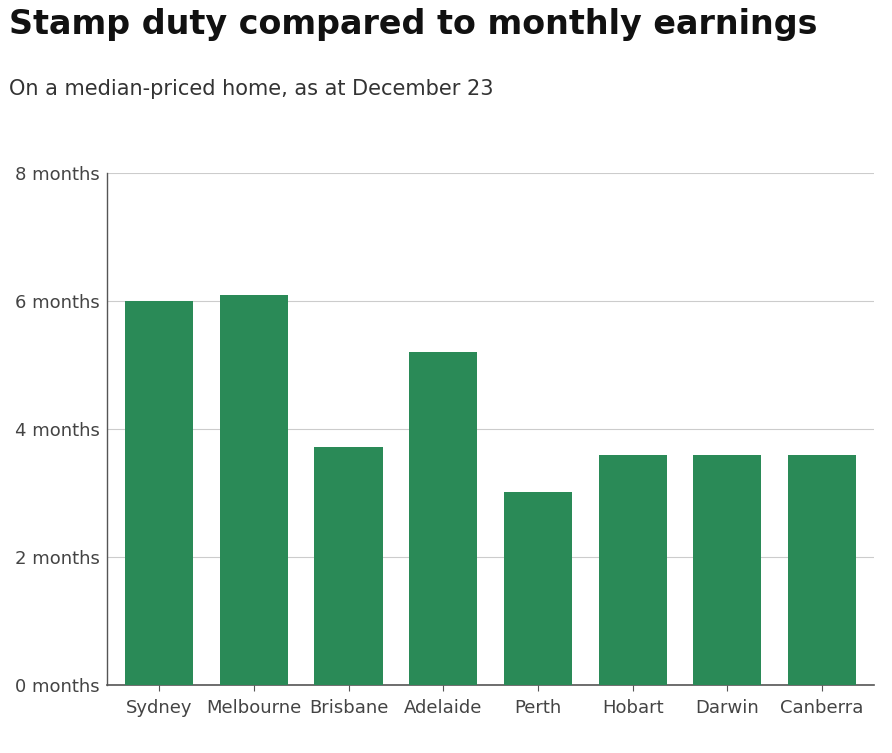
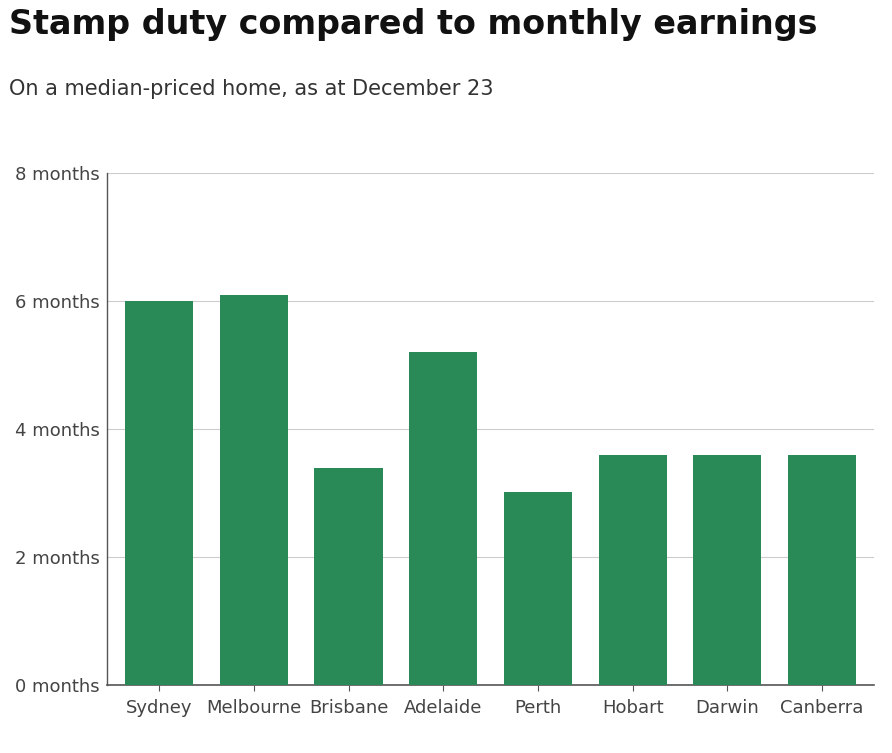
Brisbane: 3.72 months -> 3.40 months
